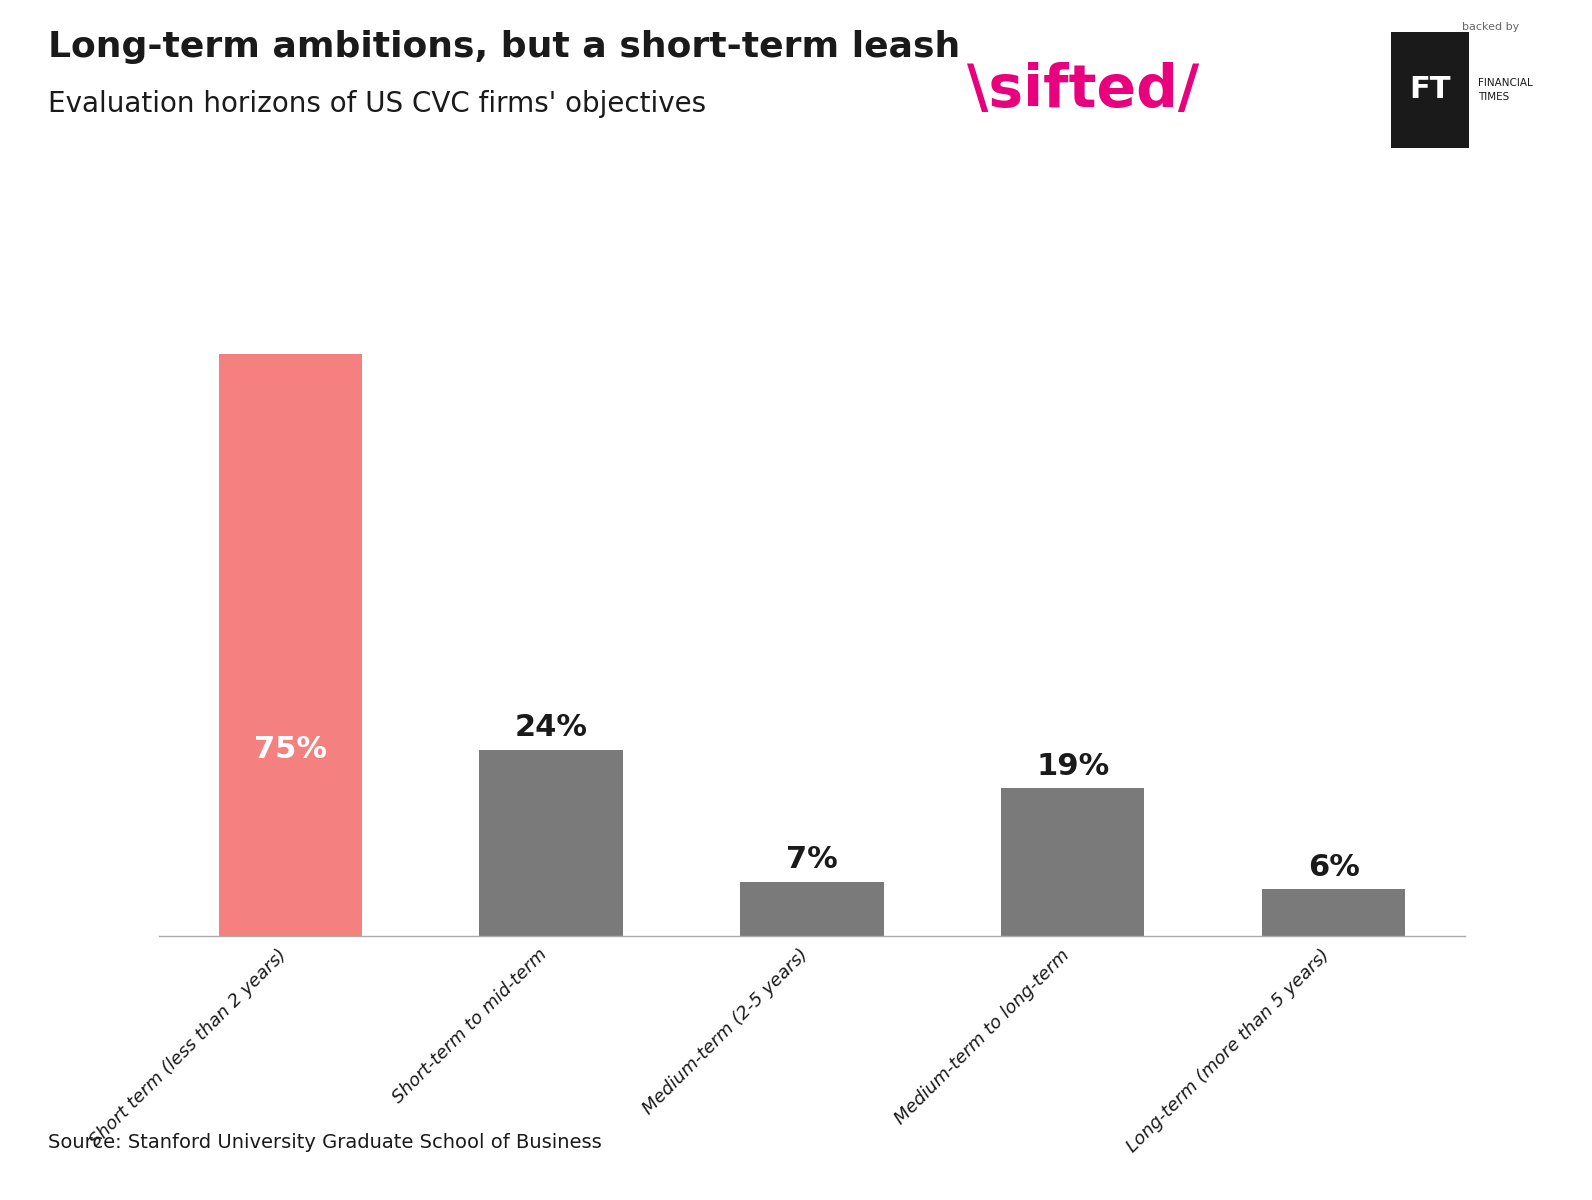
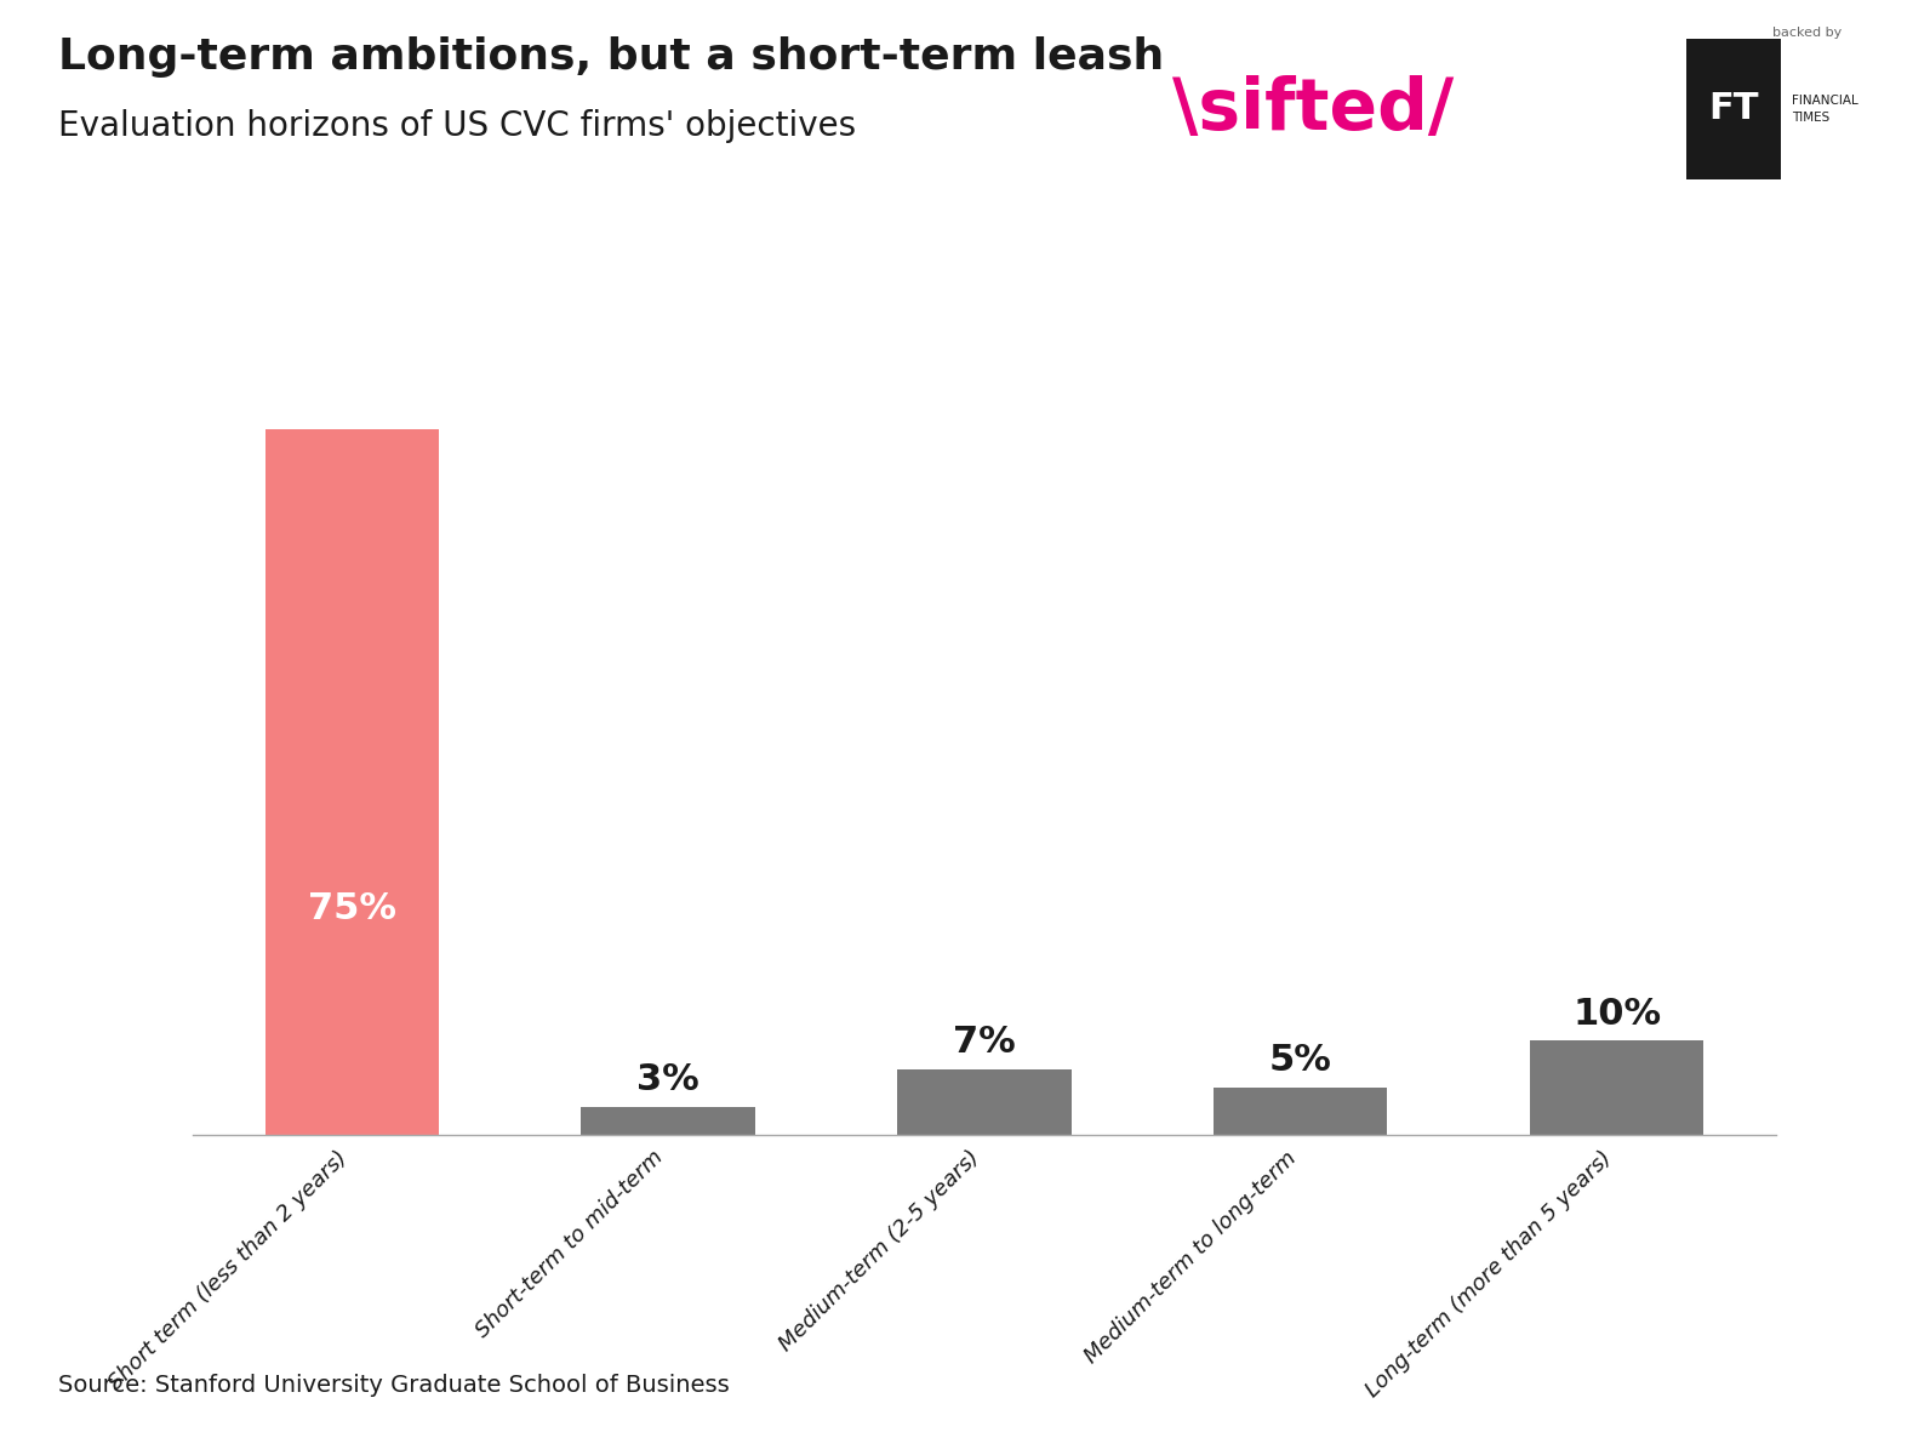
Short-term to mid-term: 24% -> 3%
Medium-term to long-term: 19% -> 5%
Long-term (more than 5 years): 6% -> 10%
